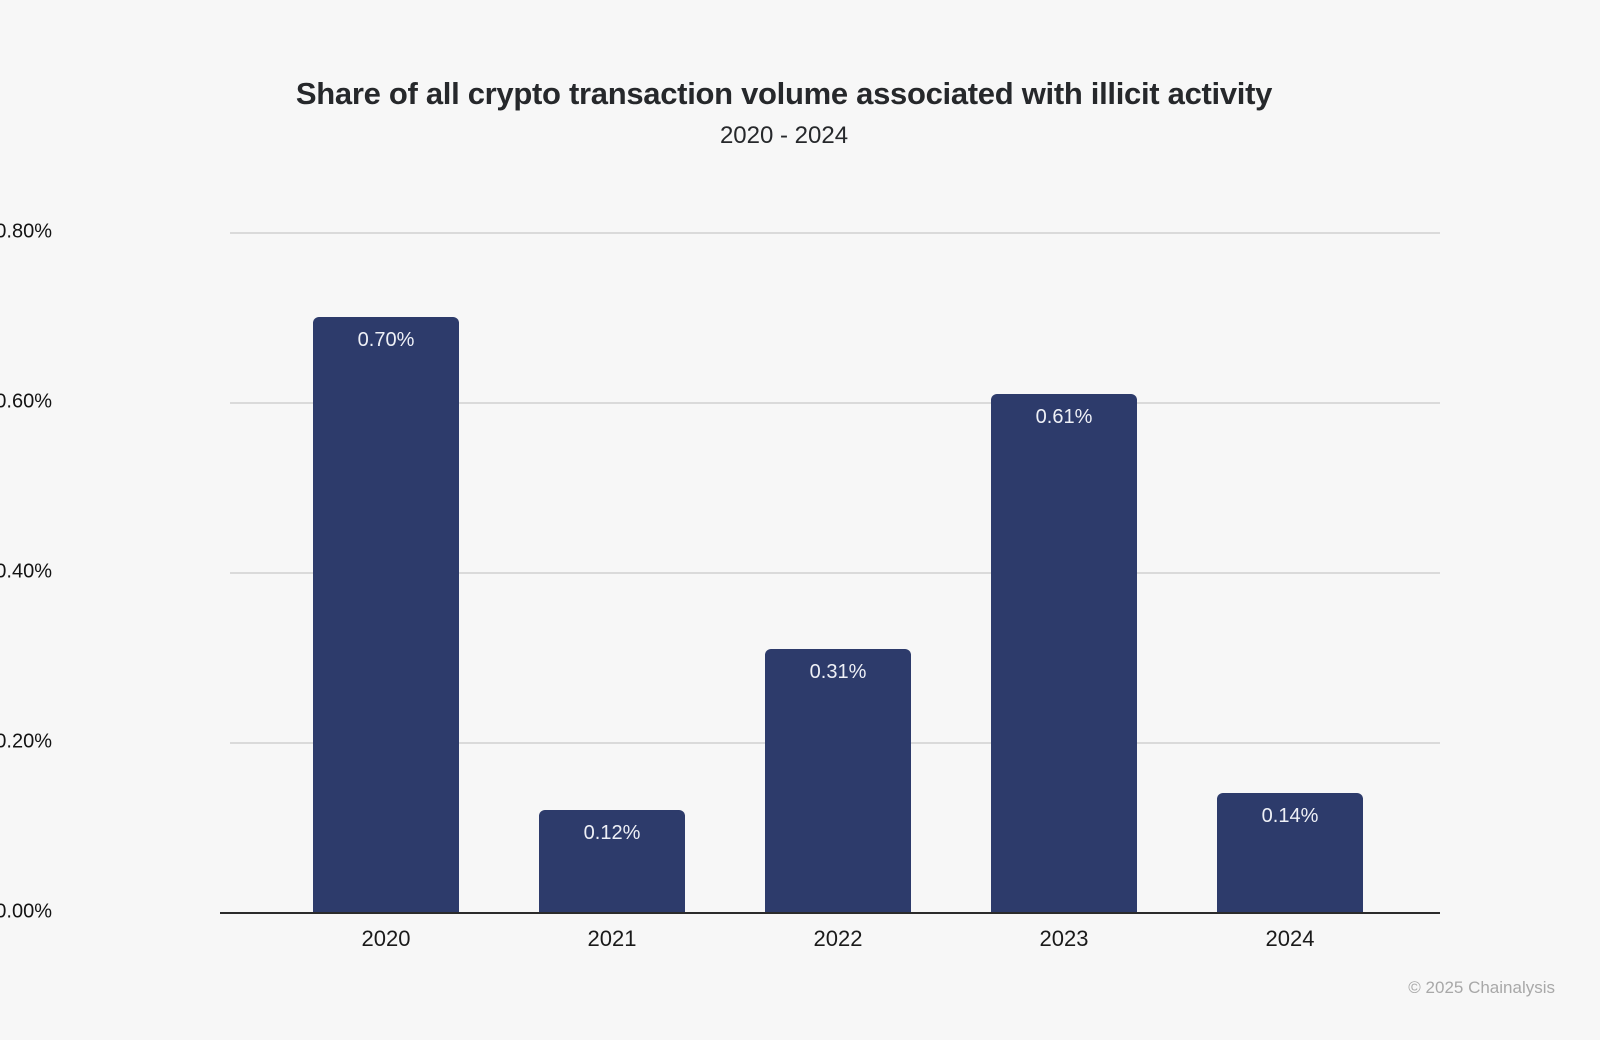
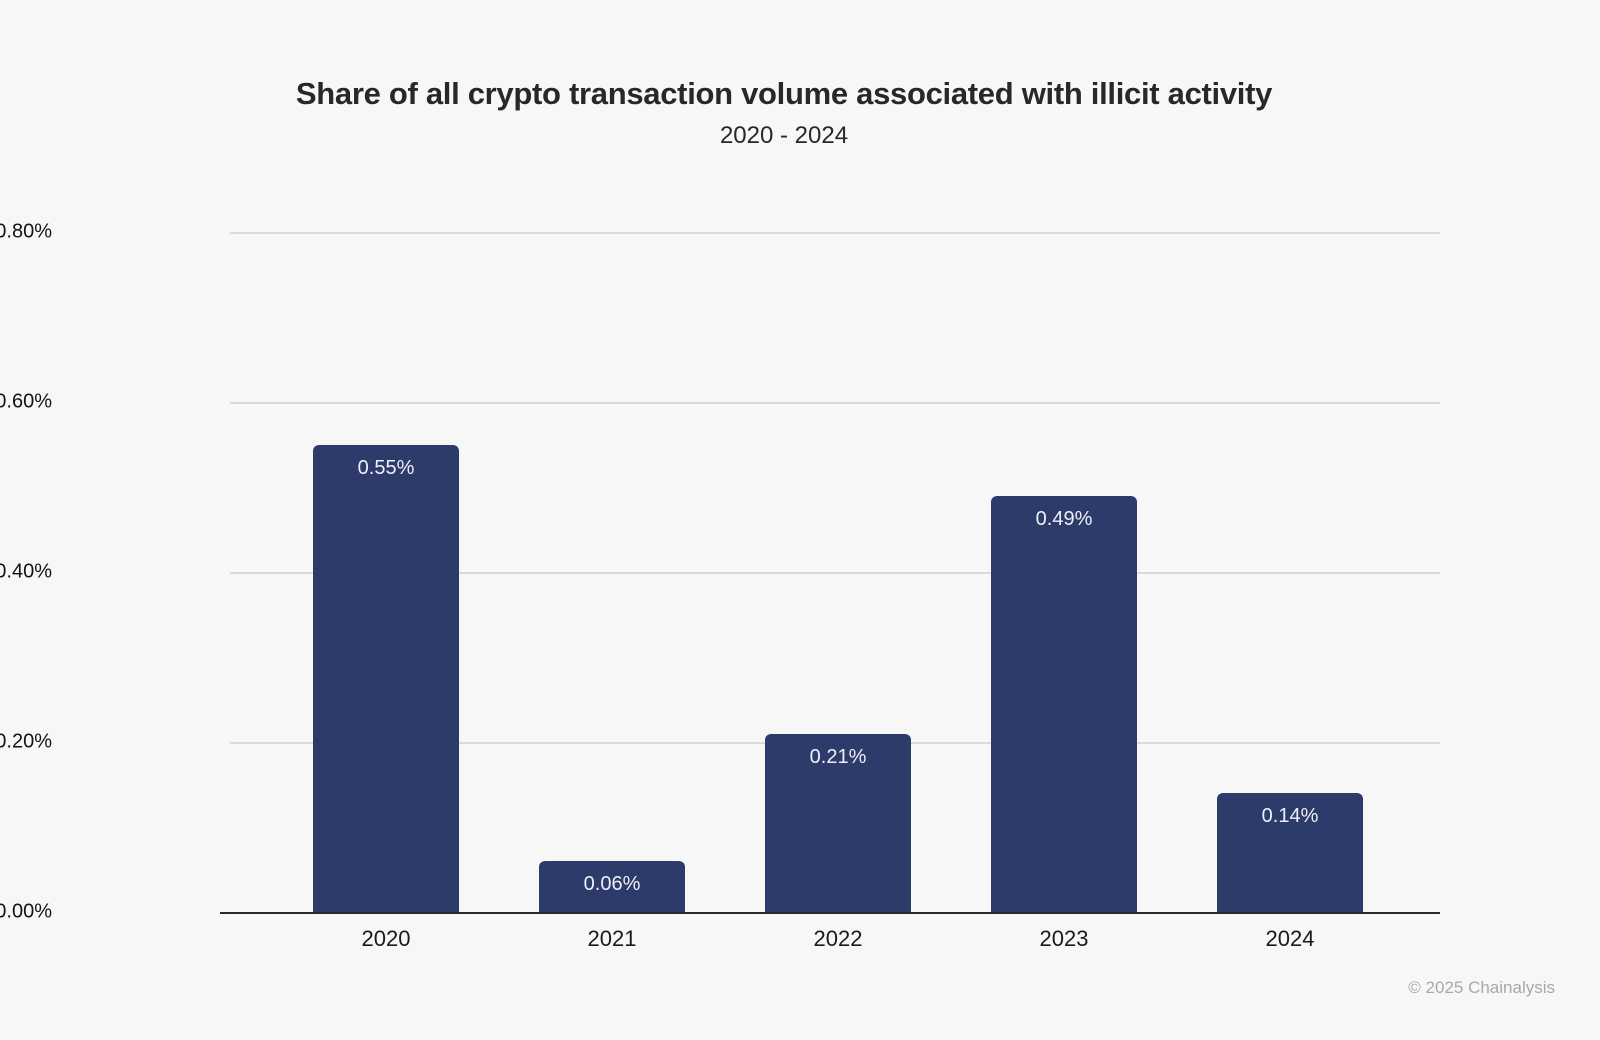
2020: 0.70% -> 0.55%
2021: 0.12% -> 0.06%
2022: 0.31% -> 0.21%
2023: 0.61% -> 0.49%
